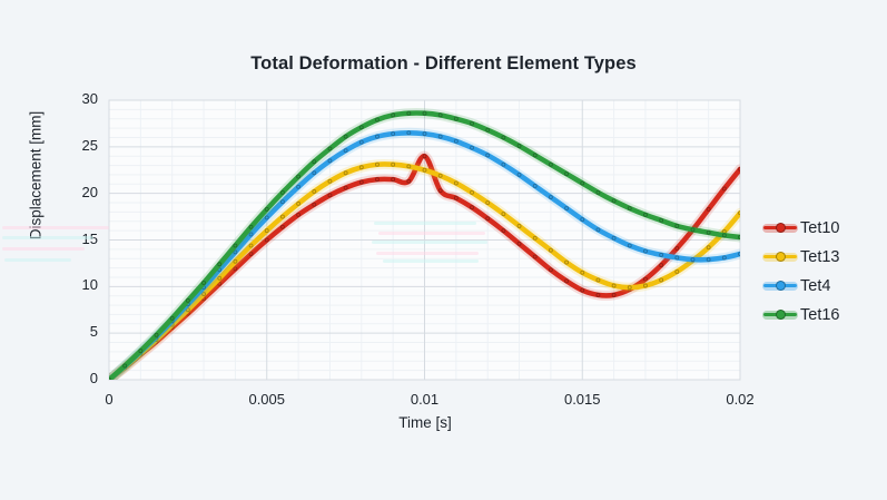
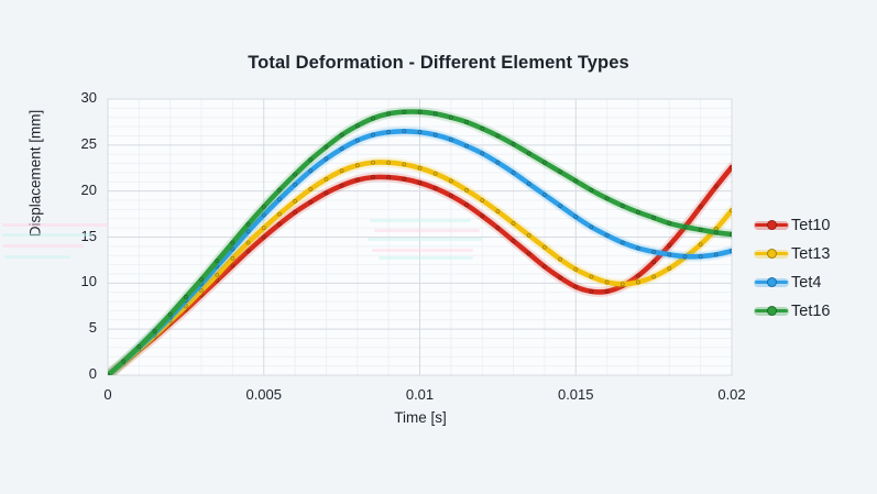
Tet10/0.01: 24 -> 21
